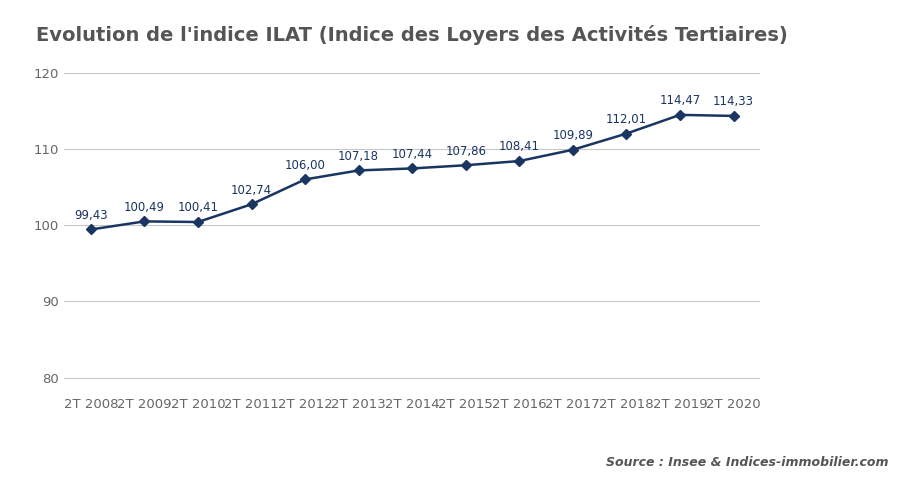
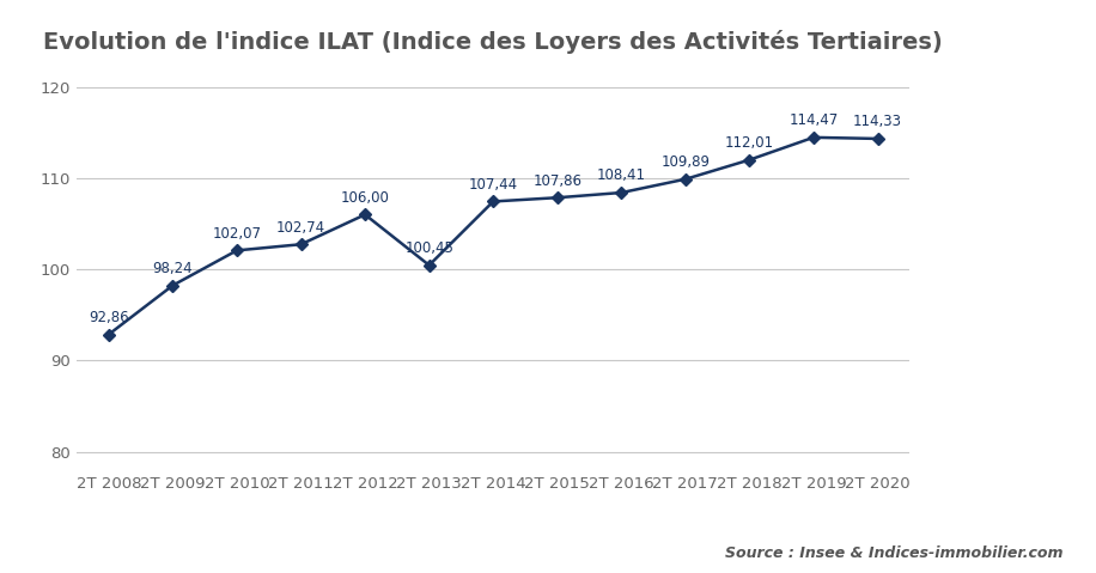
2T 2008: 99,43 -> 92,86
2T 2009: 100,49 -> 98,24
2T 2010: 100,41 -> 102,07
2T 2013: 107,18 -> 100,45
